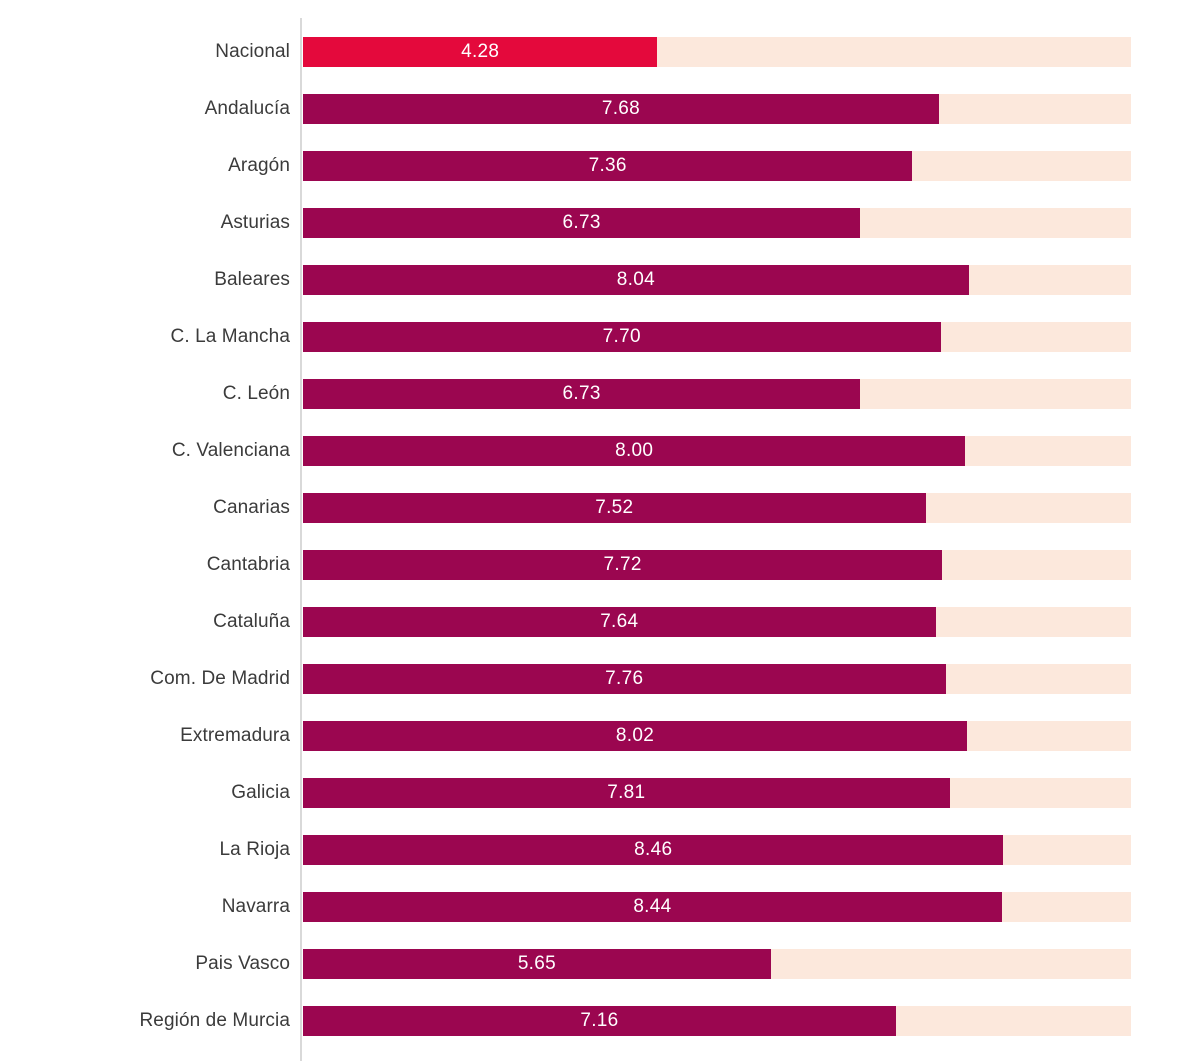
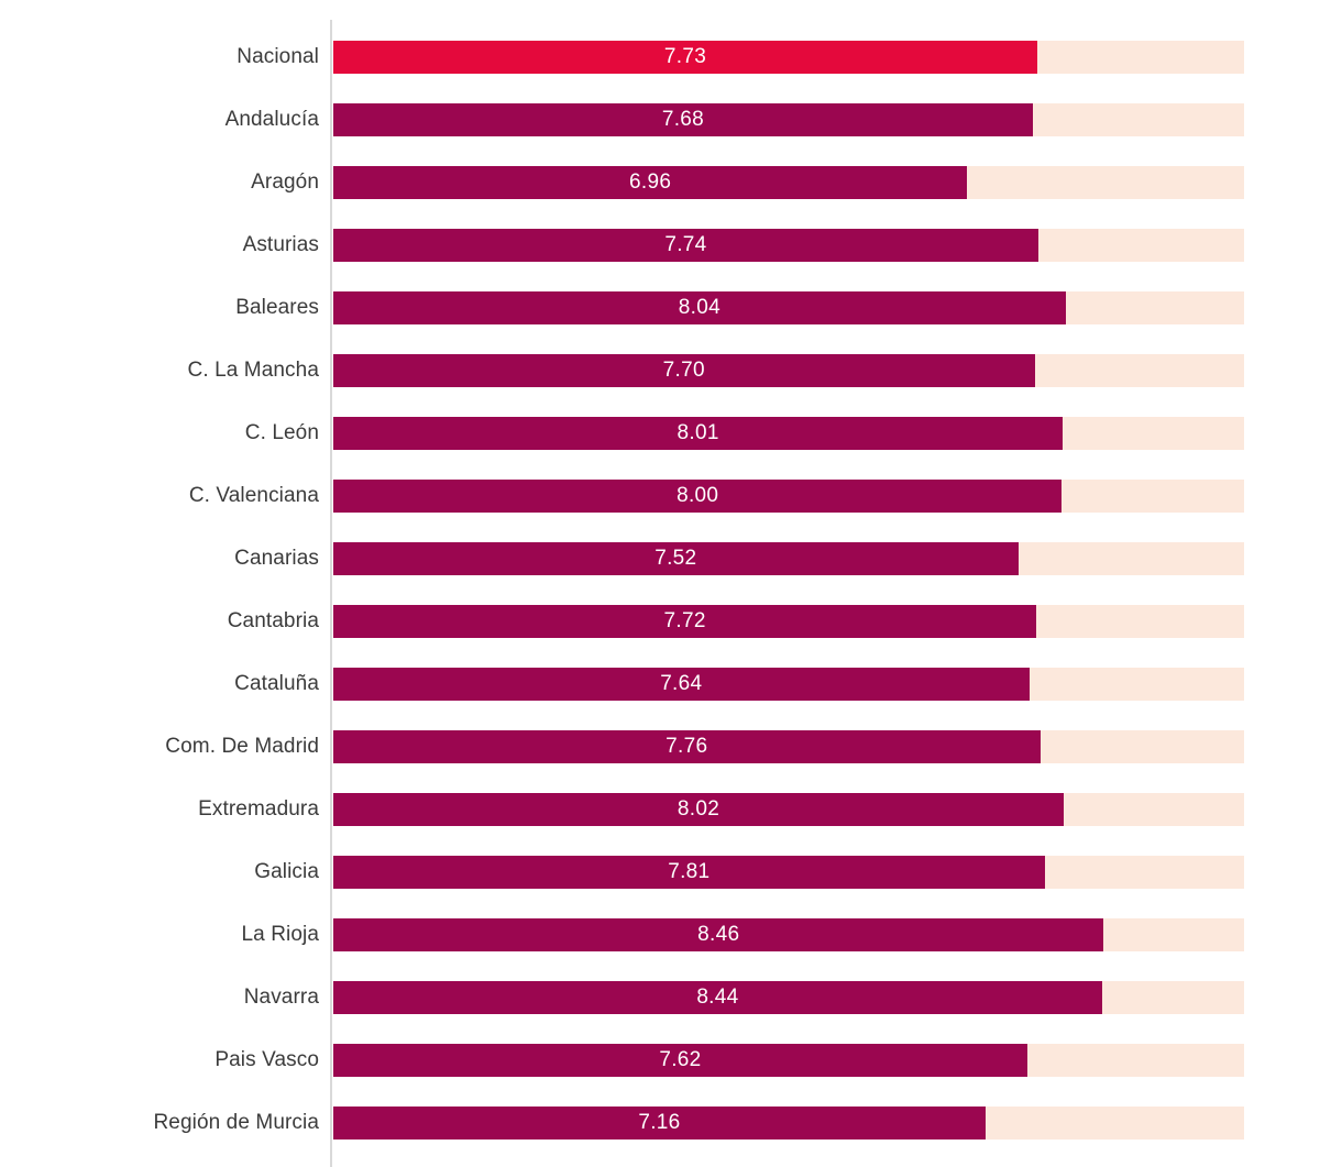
Nacional: 4.28 -> 7.73
Aragón: 7.36 -> 6.96
Asturias: 6.73 -> 7.74
C. León: 6.73 -> 8.01
Pais Vasco: 5.65 -> 7.62
